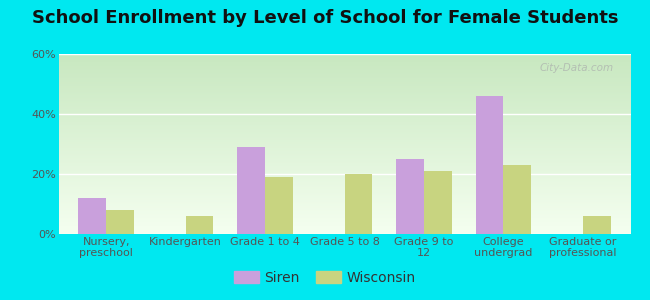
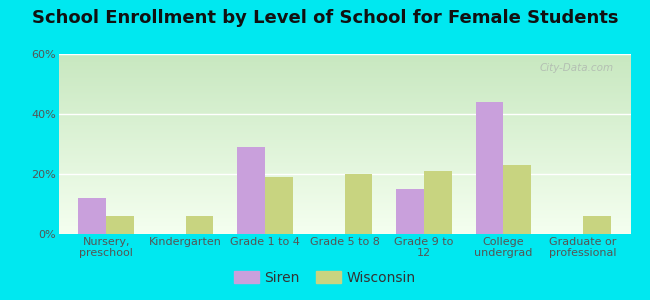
Wisconsin/Nursery, preschool: 8% -> 6%
Siren/Grade 9 to 12: 25% -> 15%
Siren/College undergrad: 46% -> 44%
